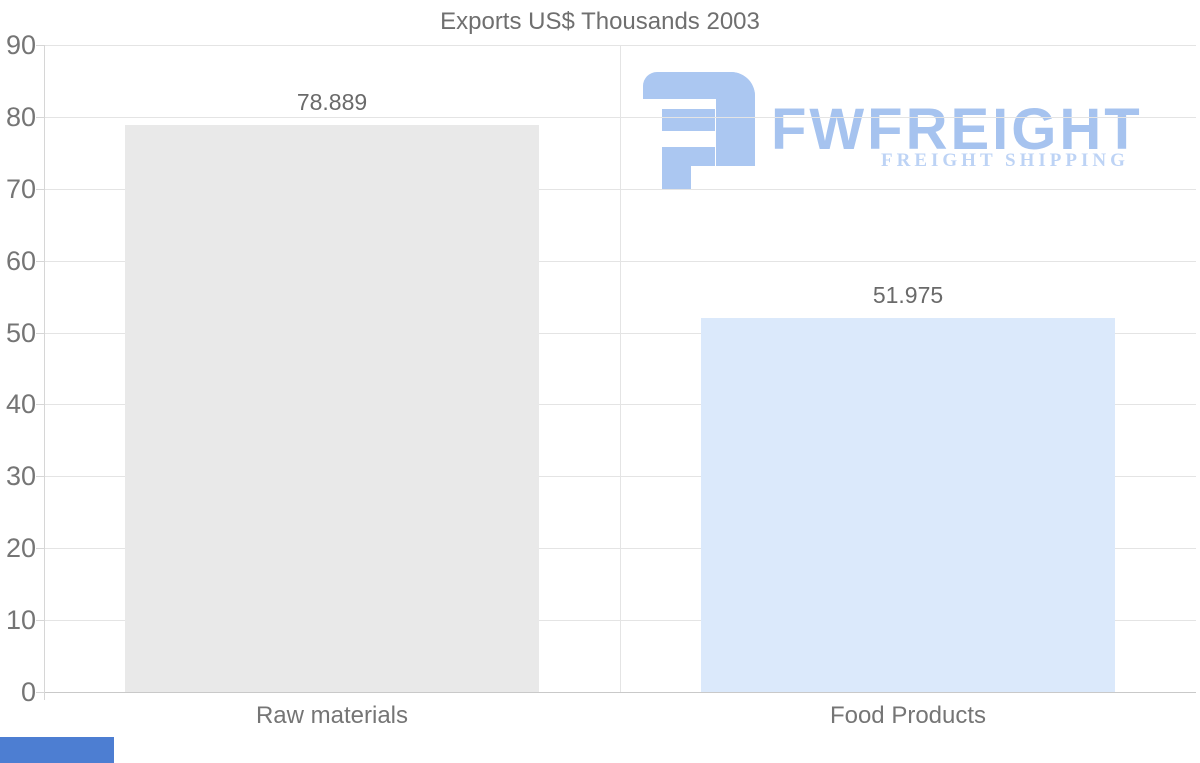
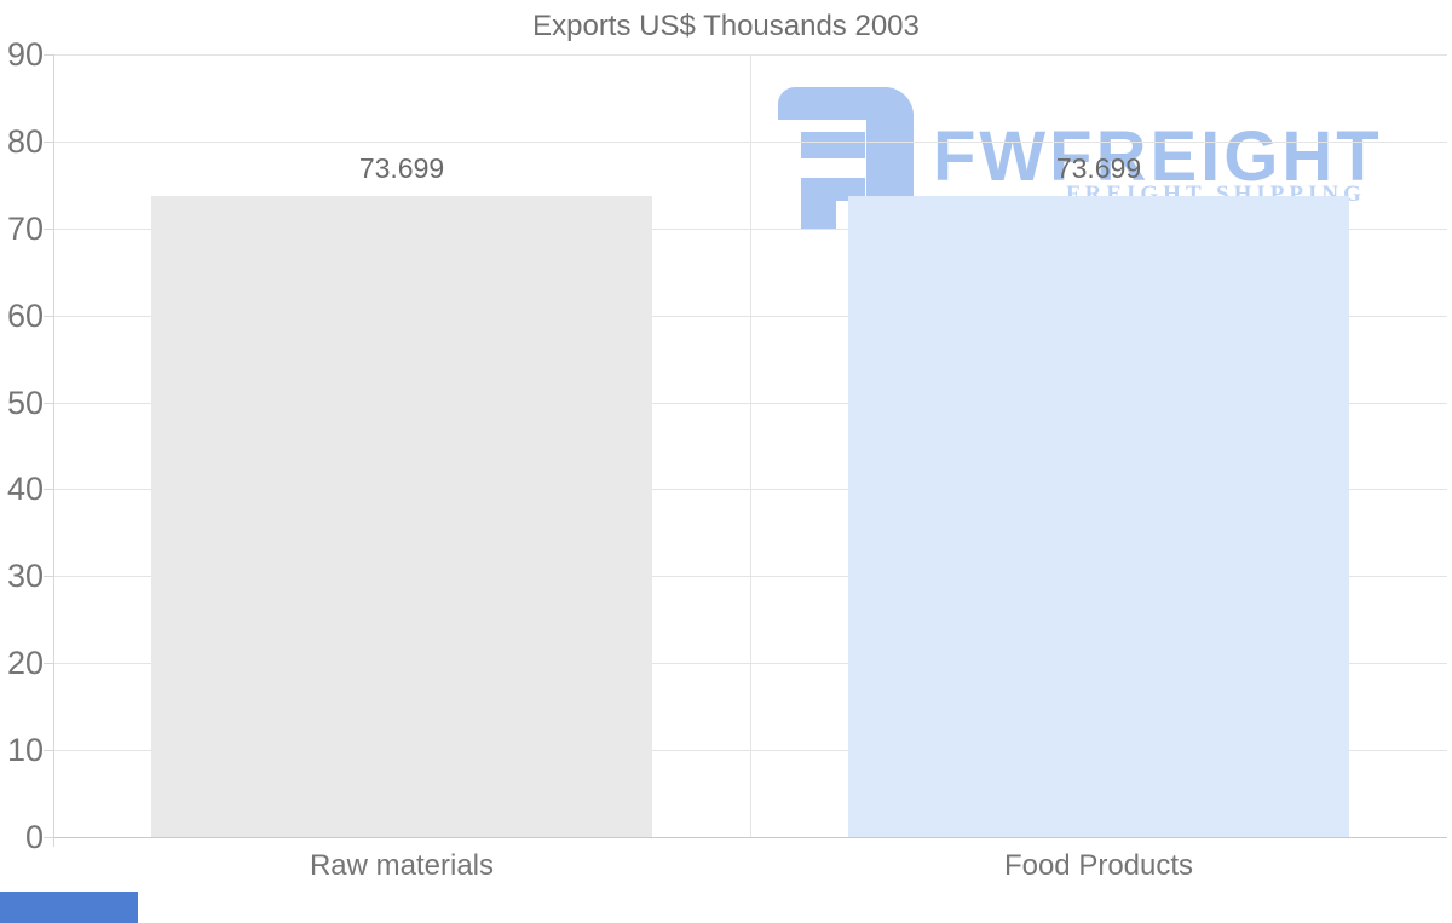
Raw materials: 78.889 -> 73.699
Food Products: 51.975 -> 73.699
